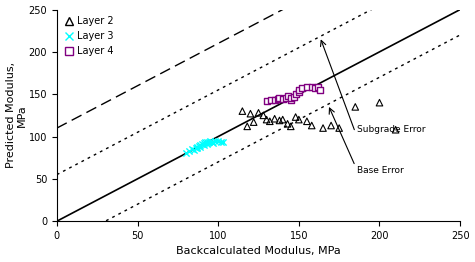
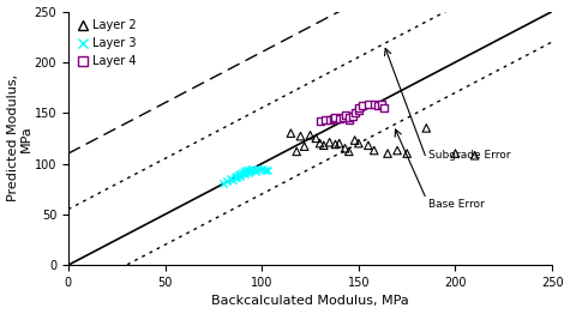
Layer 2/200: 140 -> 110
